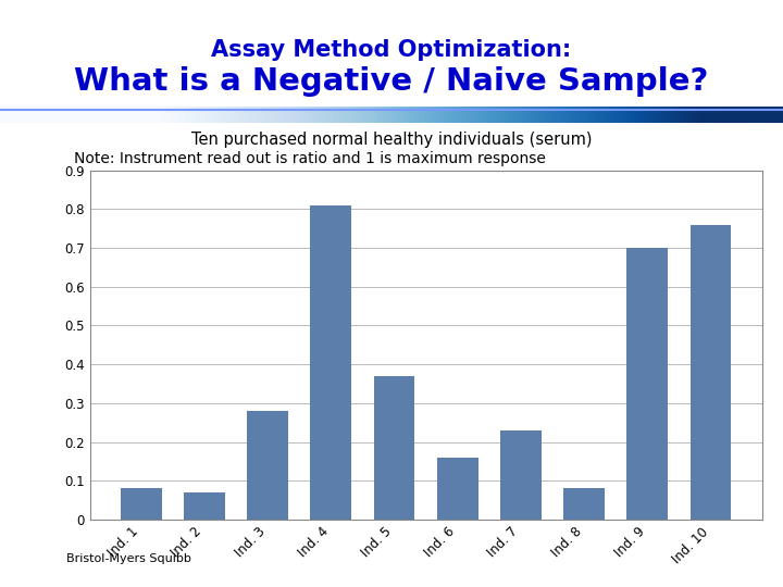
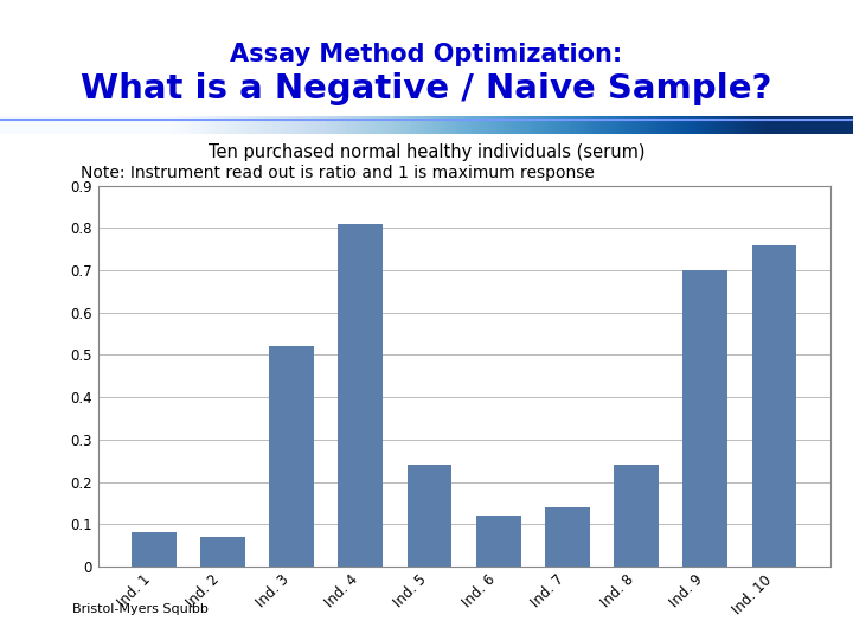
Ind. 3: 0.28 -> 0.52
Ind. 5: 0.37 -> 0.24
Ind. 6: 0.16 -> 0.12
Ind. 7: 0.23 -> 0.14
Ind. 8: 0.08 -> 0.24
